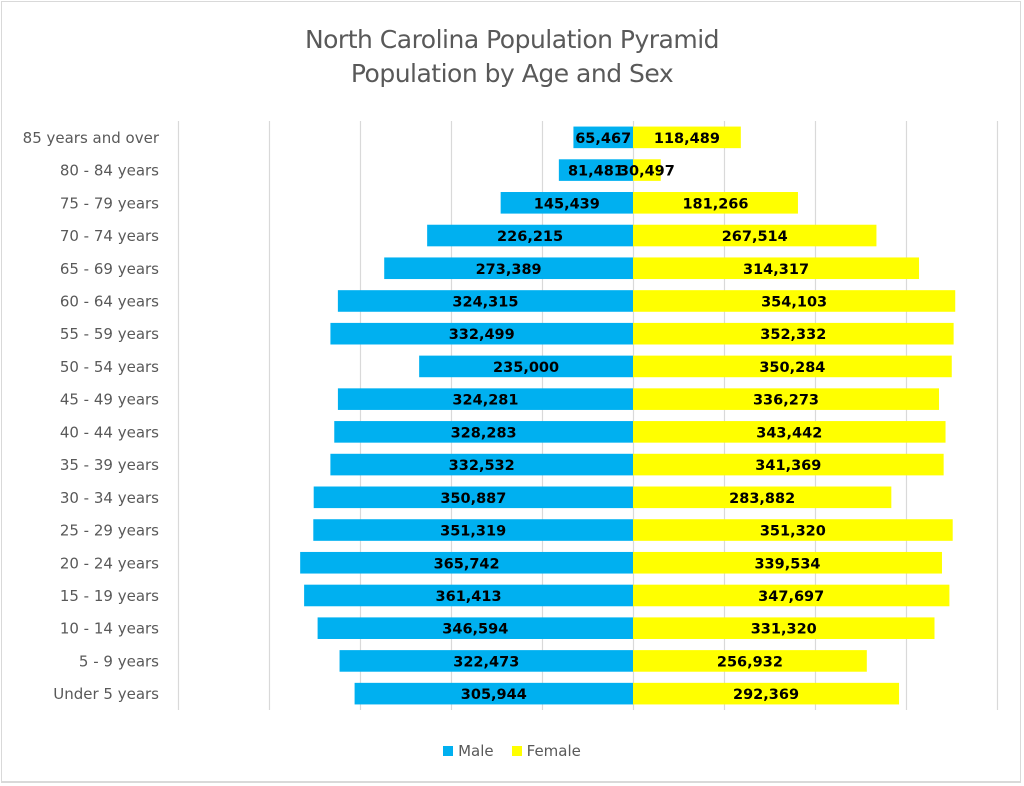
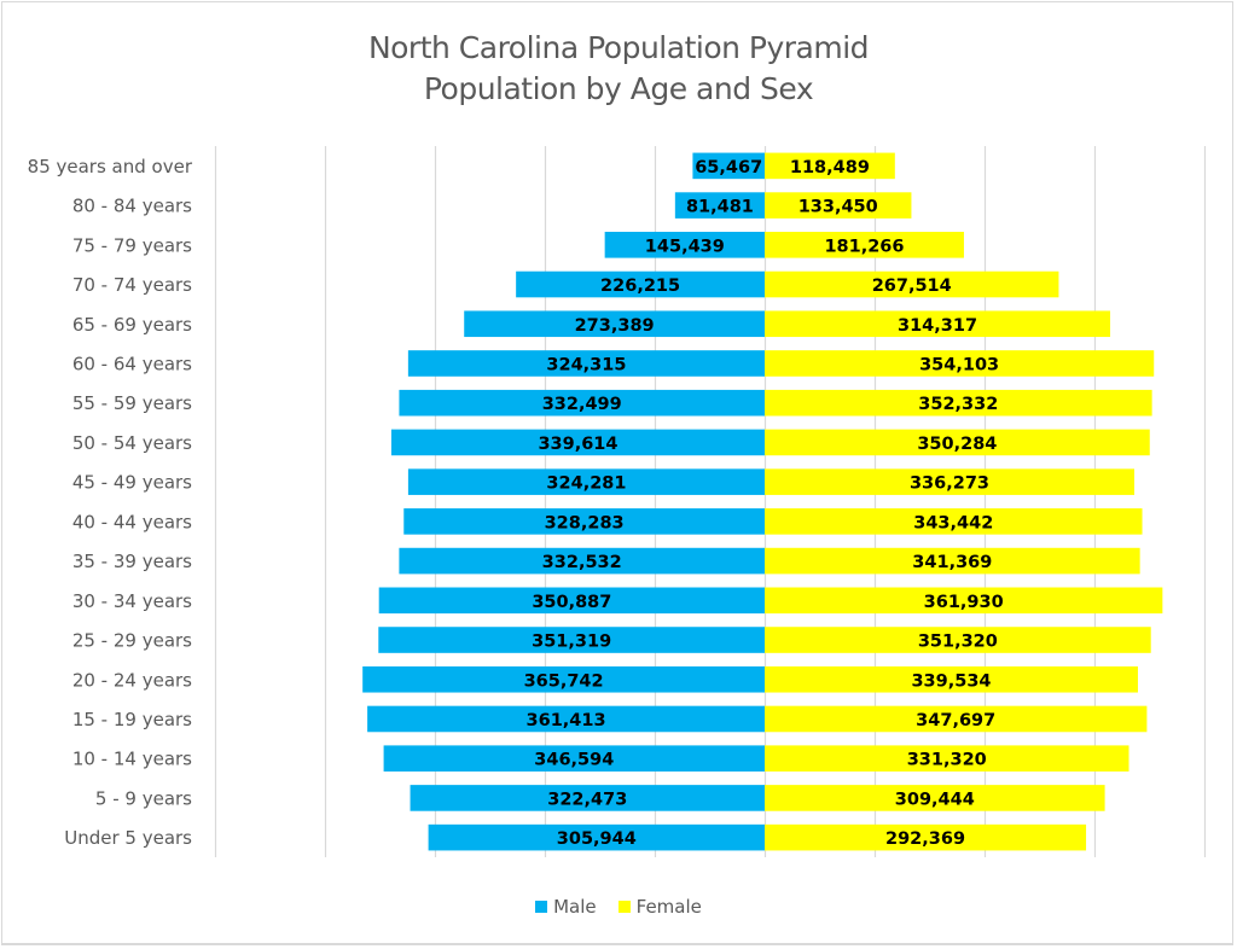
Female/80 - 84 years: 30,497 -> 133,450
Male/50 - 54 years: 235,000 -> 339,614
Female/30 - 34 years: 283,882 -> 361,930
Female/5 - 9 years: 256,932 -> 309,444
